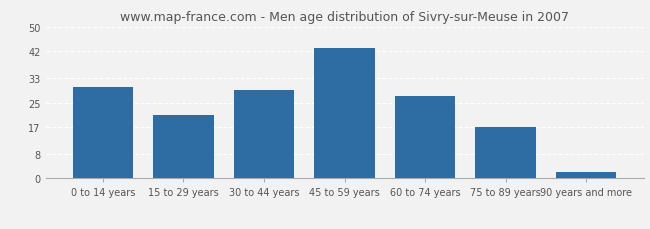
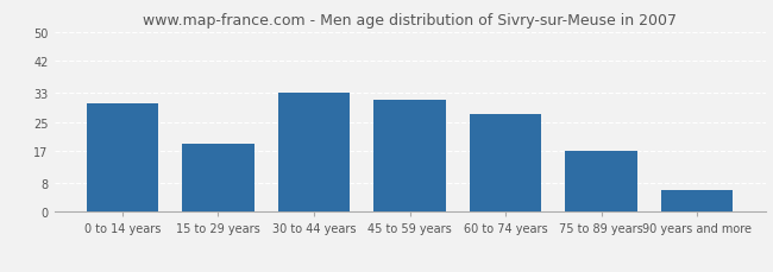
15 to 29 years: 21 -> 19
30 to 44 years: 29 -> 33
45 to 59 years: 43 -> 31
90 years and more: 2 -> 6
